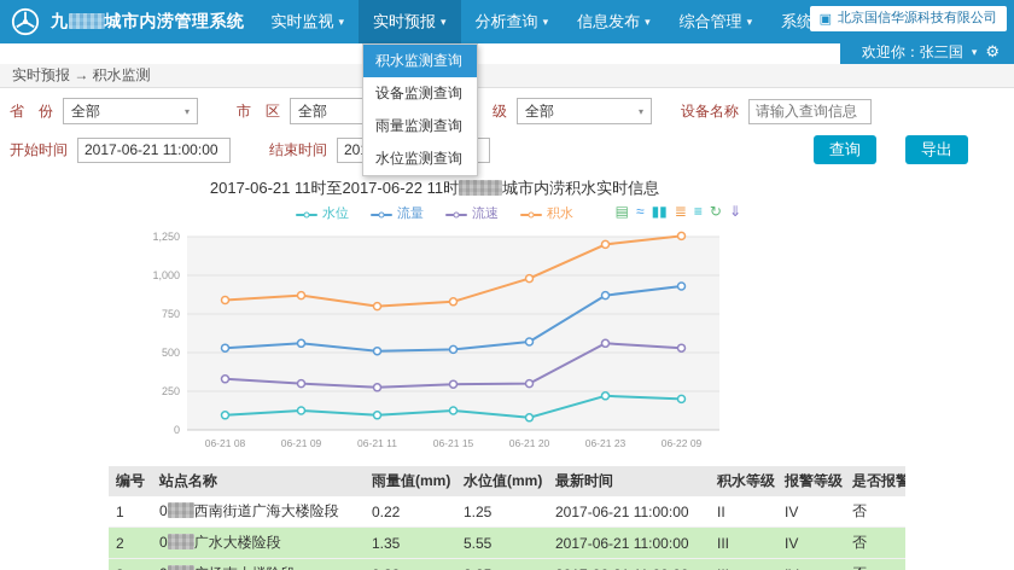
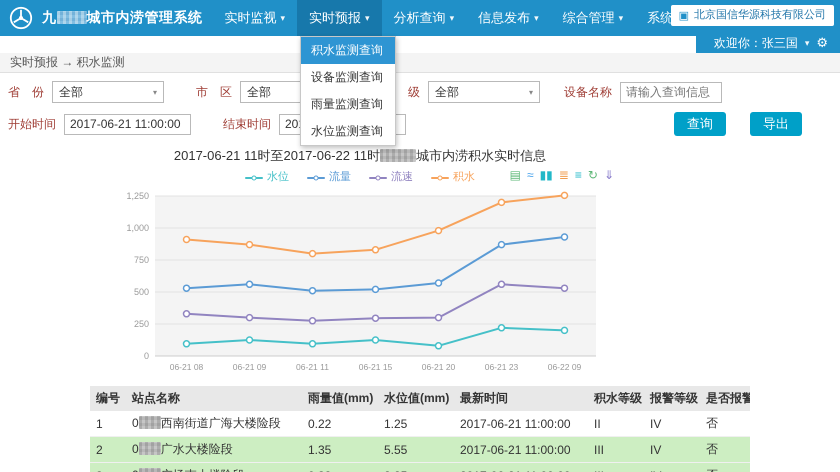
积水/06-21 08: 840 -> 910
